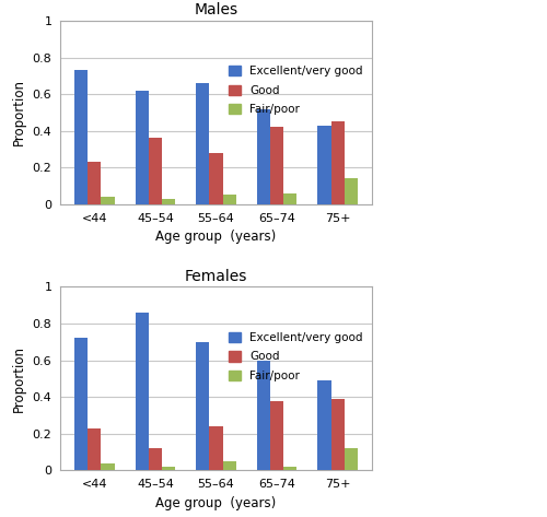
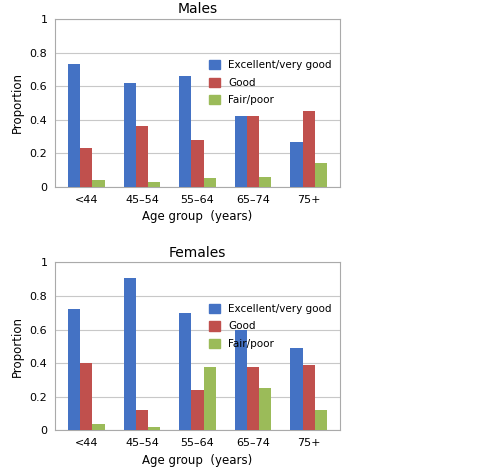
Males/Excellent/very good/65–74: 0.52 -> 0.42
Males/Excellent/very good/75+: 0.43 -> 0.27
Females/Good/<44: 0.23 -> 0.40
Females/Excellent/very good/45–54: 0.86 -> 0.91
Females/Fair/poor/55–64: 0.05 -> 0.38
Females/Fair/poor/65–74: 0.02 -> 0.25
